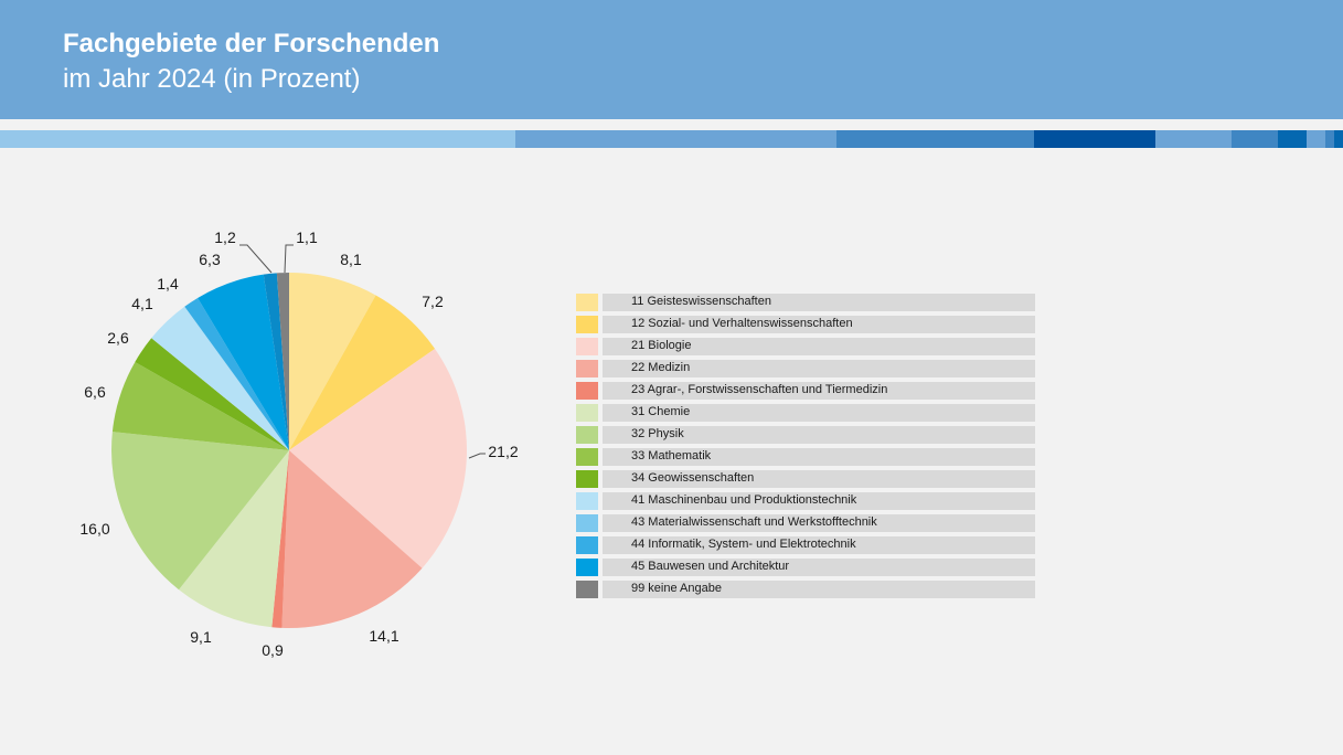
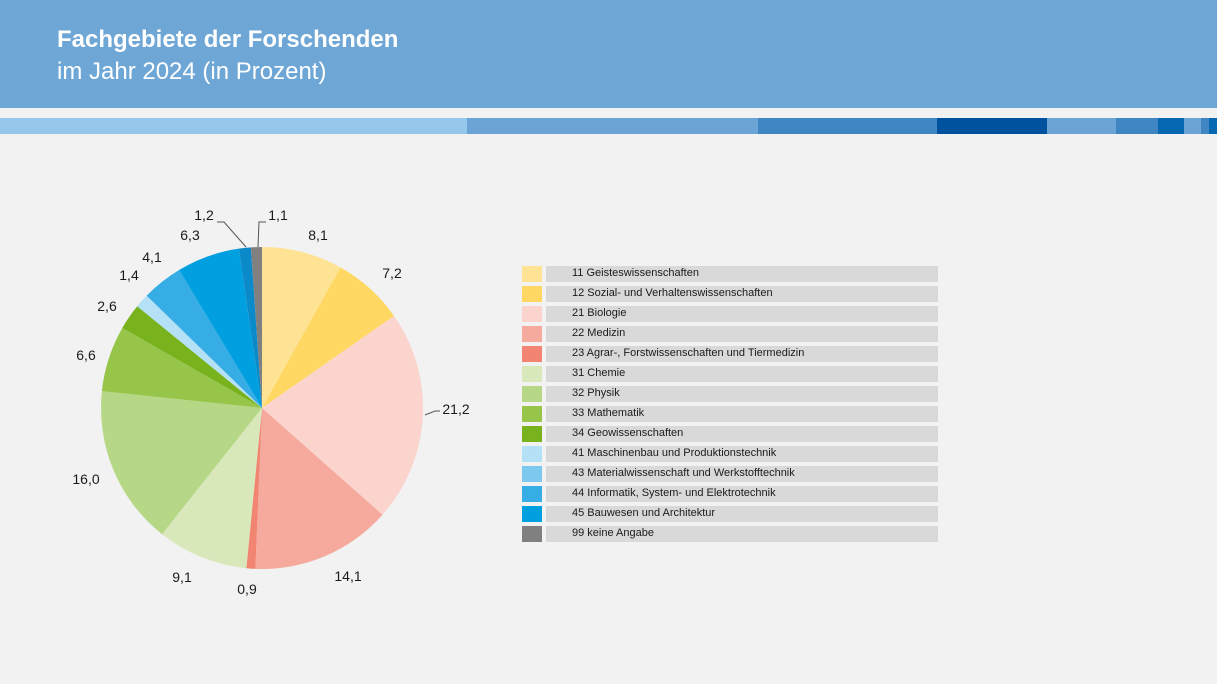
41 Maschinenbau und Produktionstechnik: 4,1 -> 1,4
43 Materialwissenschaft und Werkstofftechnik: 1,4 -> 4,1
